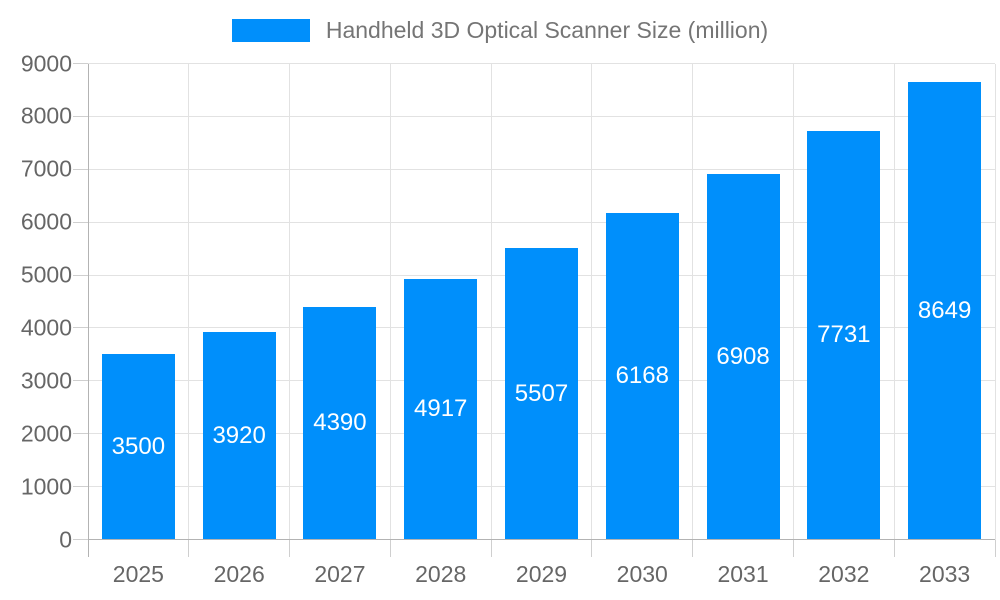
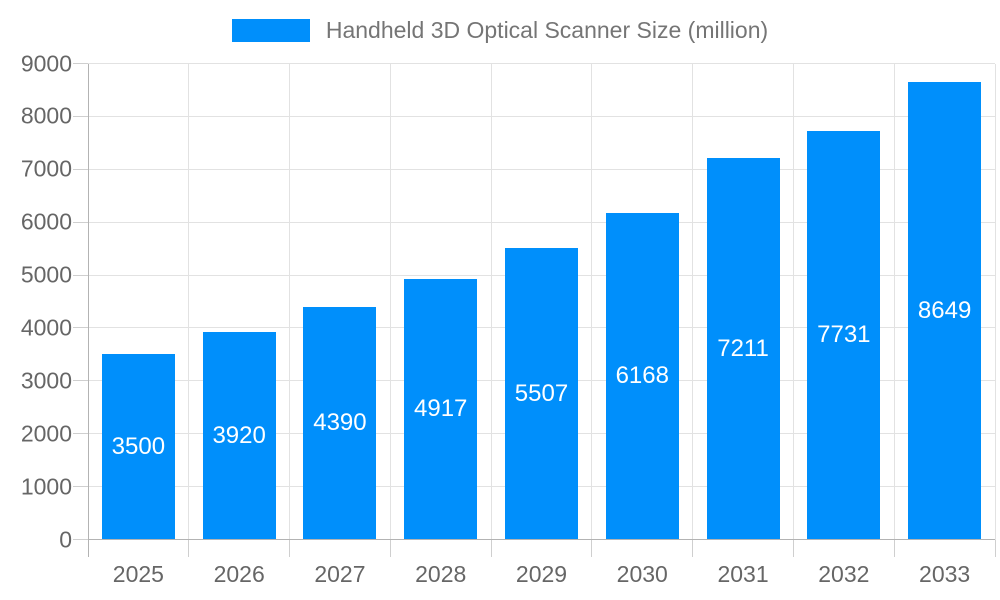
2031: 6908 -> 7211
